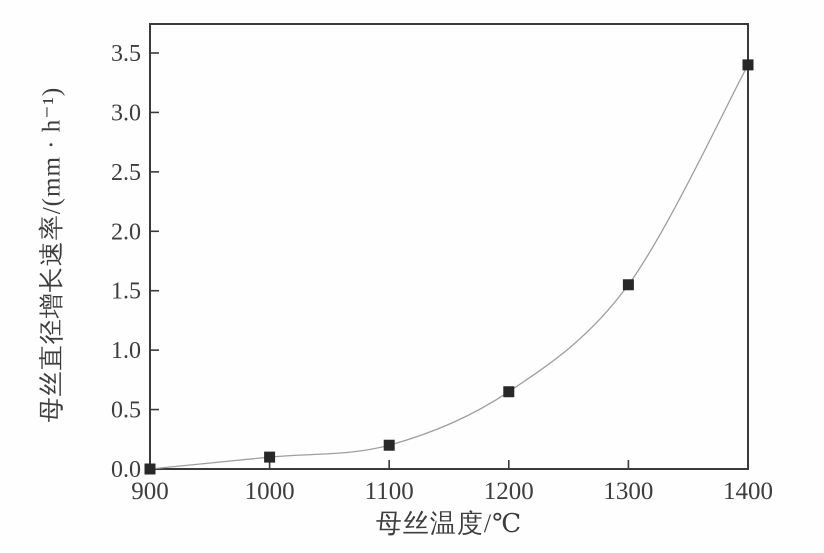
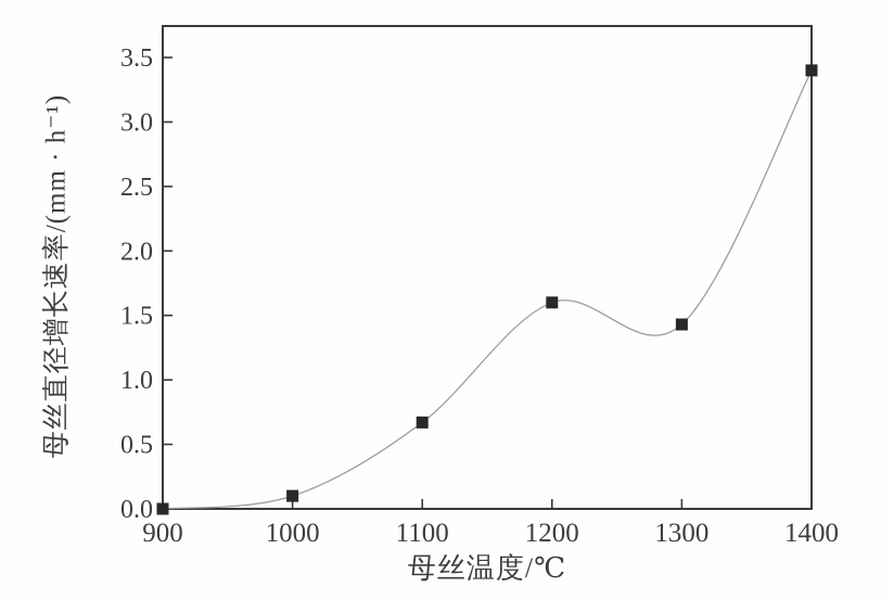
1100: 0.20 -> 0.67
1200: 0.65 -> 1.60
1300: 1.55 -> 1.43
